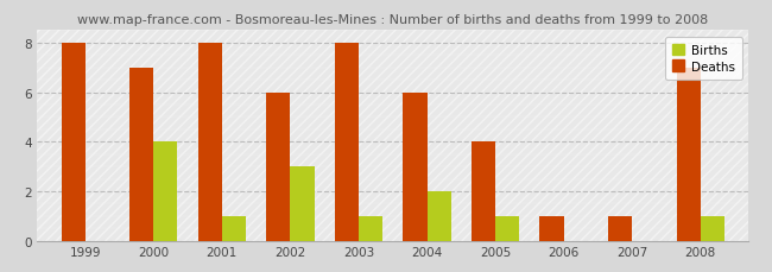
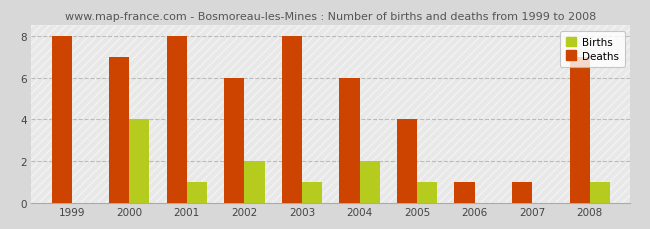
Births/2002: 3 -> 2
